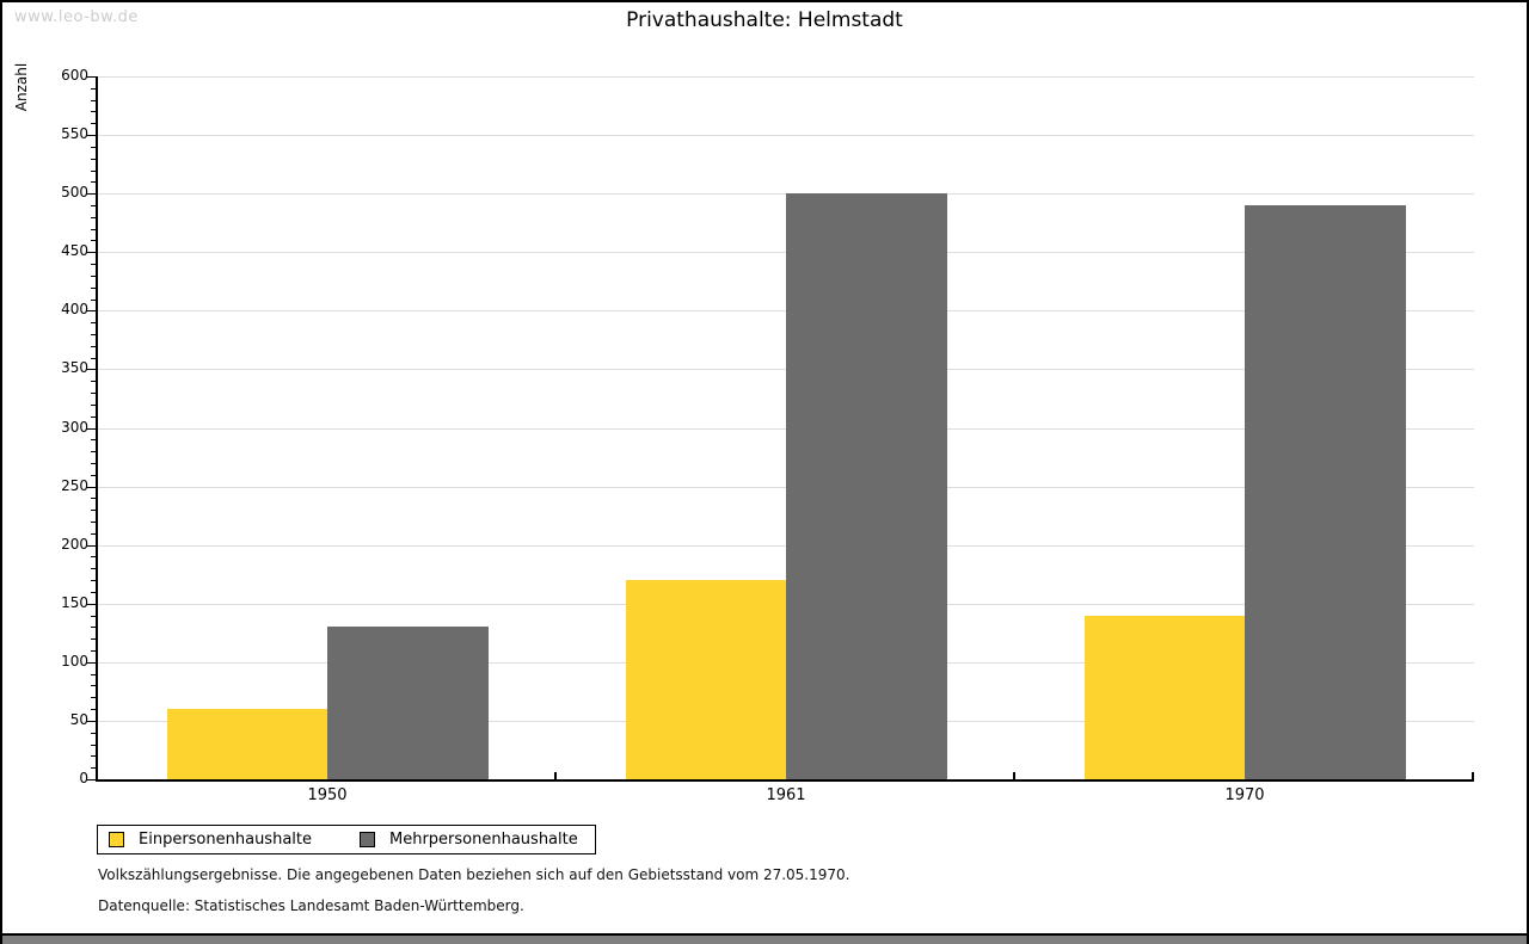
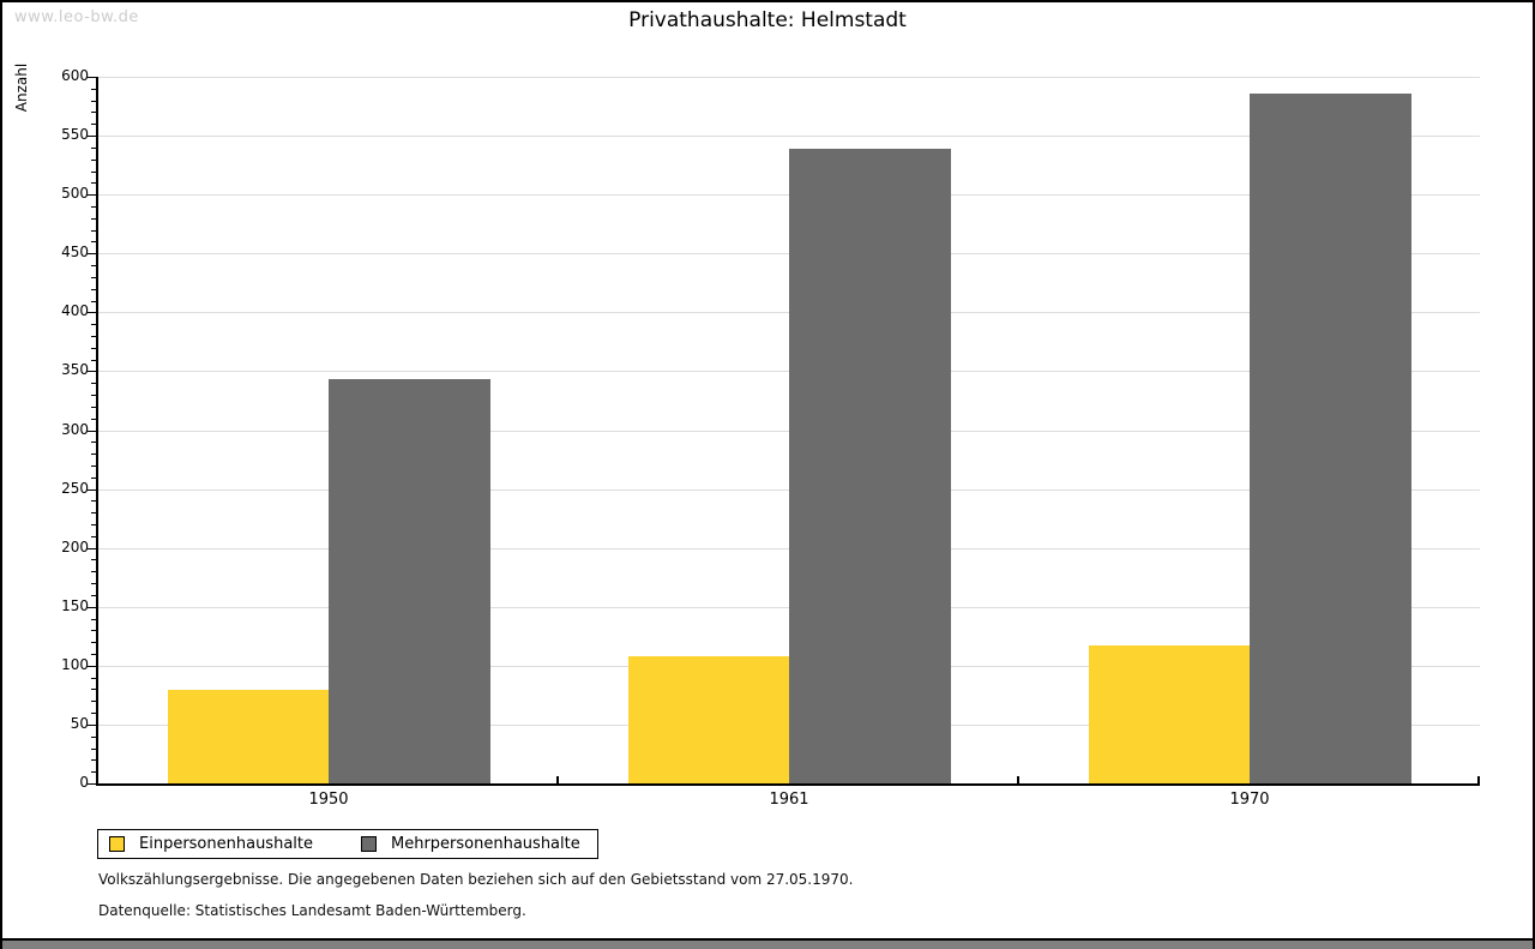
Einpersonenhaushalte/1950: 60 -> 80
Mehrpersonenhaushalte/1950: 130 -> 340
Einpersonenhaushalte/1961: 170 -> 110
Mehrpersonenhaushalte/1961: 500 -> 540
Einpersonenhaushalte/1970: 140 -> 120
Mehrpersonenhaushalte/1970: 490 -> 590
